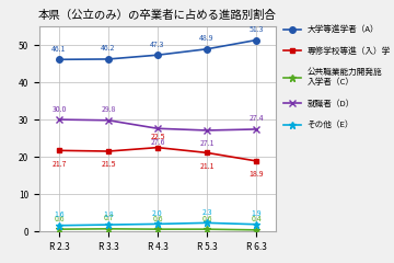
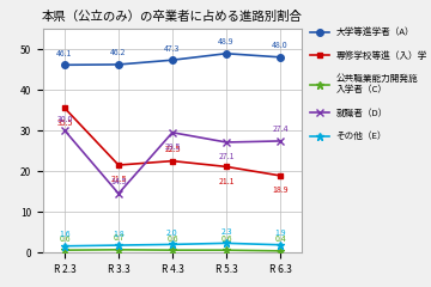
専修学校等進（入）学/R 2.3: 21.7 -> 35.5
就職者（D）/R 3.3: 29.8 -> 14.5
就職者（D）/R 4.3: 27.6 -> 29.5
大学等進学者（A）/R 6.3: 51.3 -> 48.0
